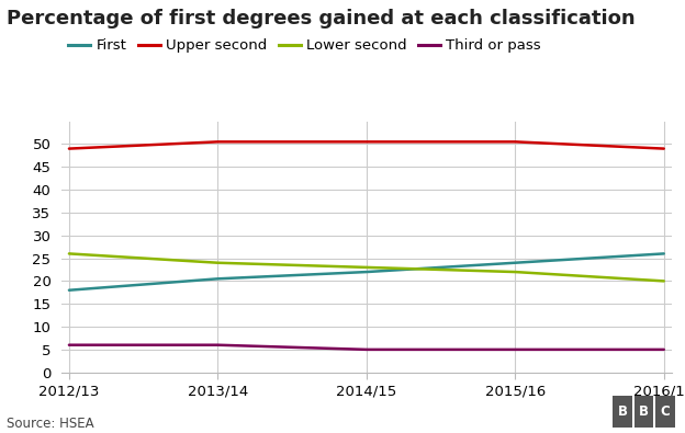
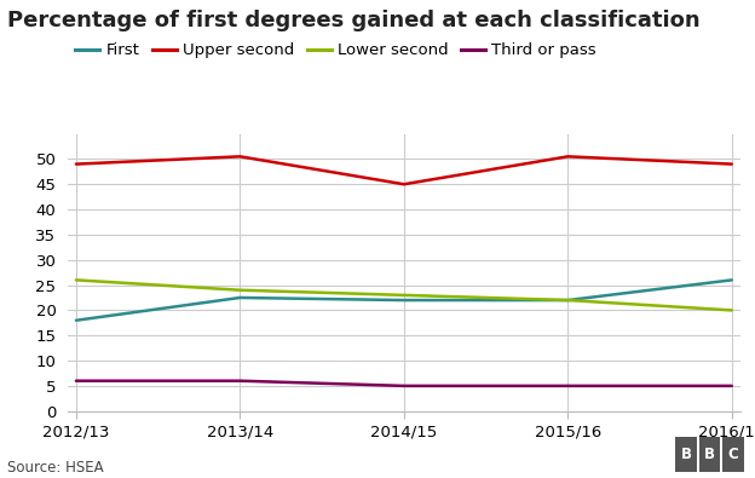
First/2013/14: 20.5 -> 22.5
Upper second/2014/15: 50.5 -> 45.0
First/2015/16: 24.0 -> 22.0
